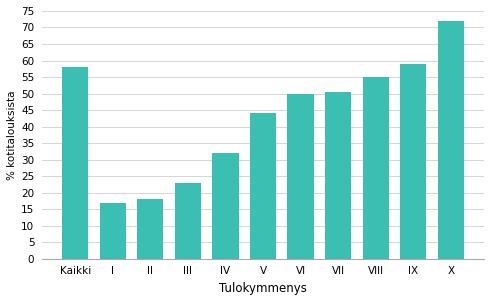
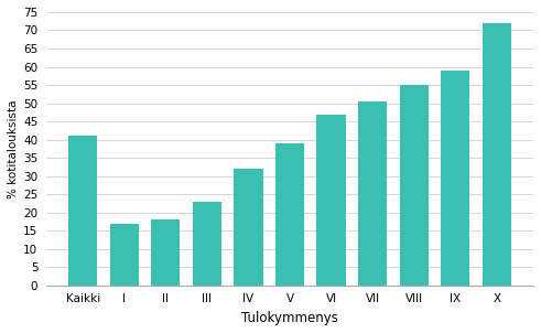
Kaikki: 58.0 -> 41.0
V: 44.0 -> 39.0
VI: 50.0 -> 47.0
